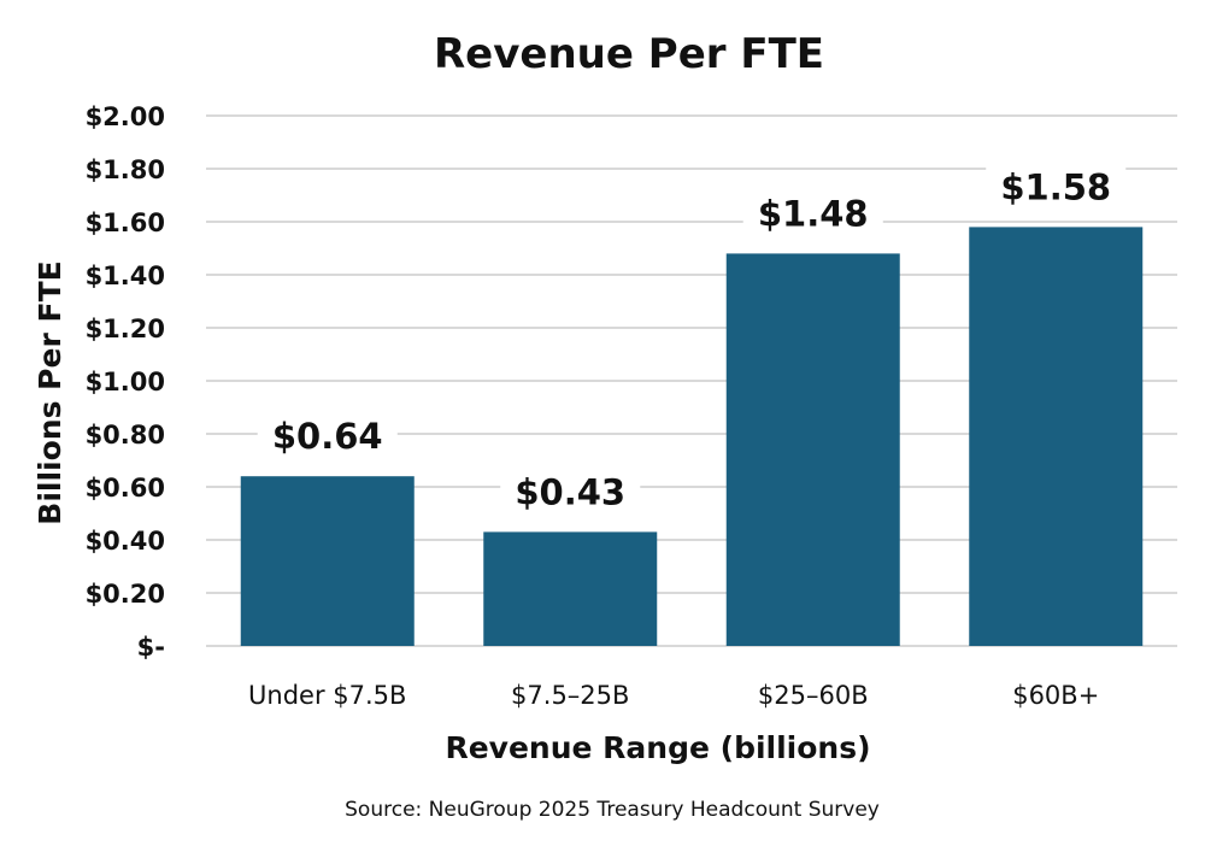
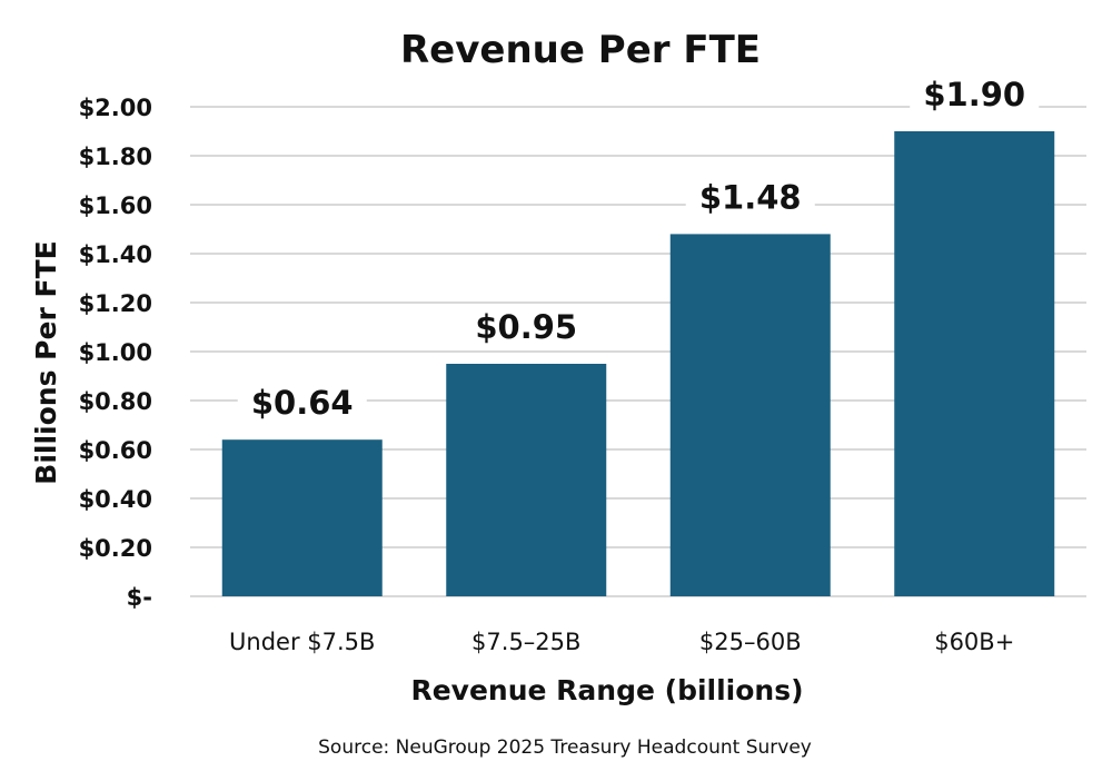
$7.5–25B: $0.43 -> $0.95
$60B+: $1.58 -> $1.90
